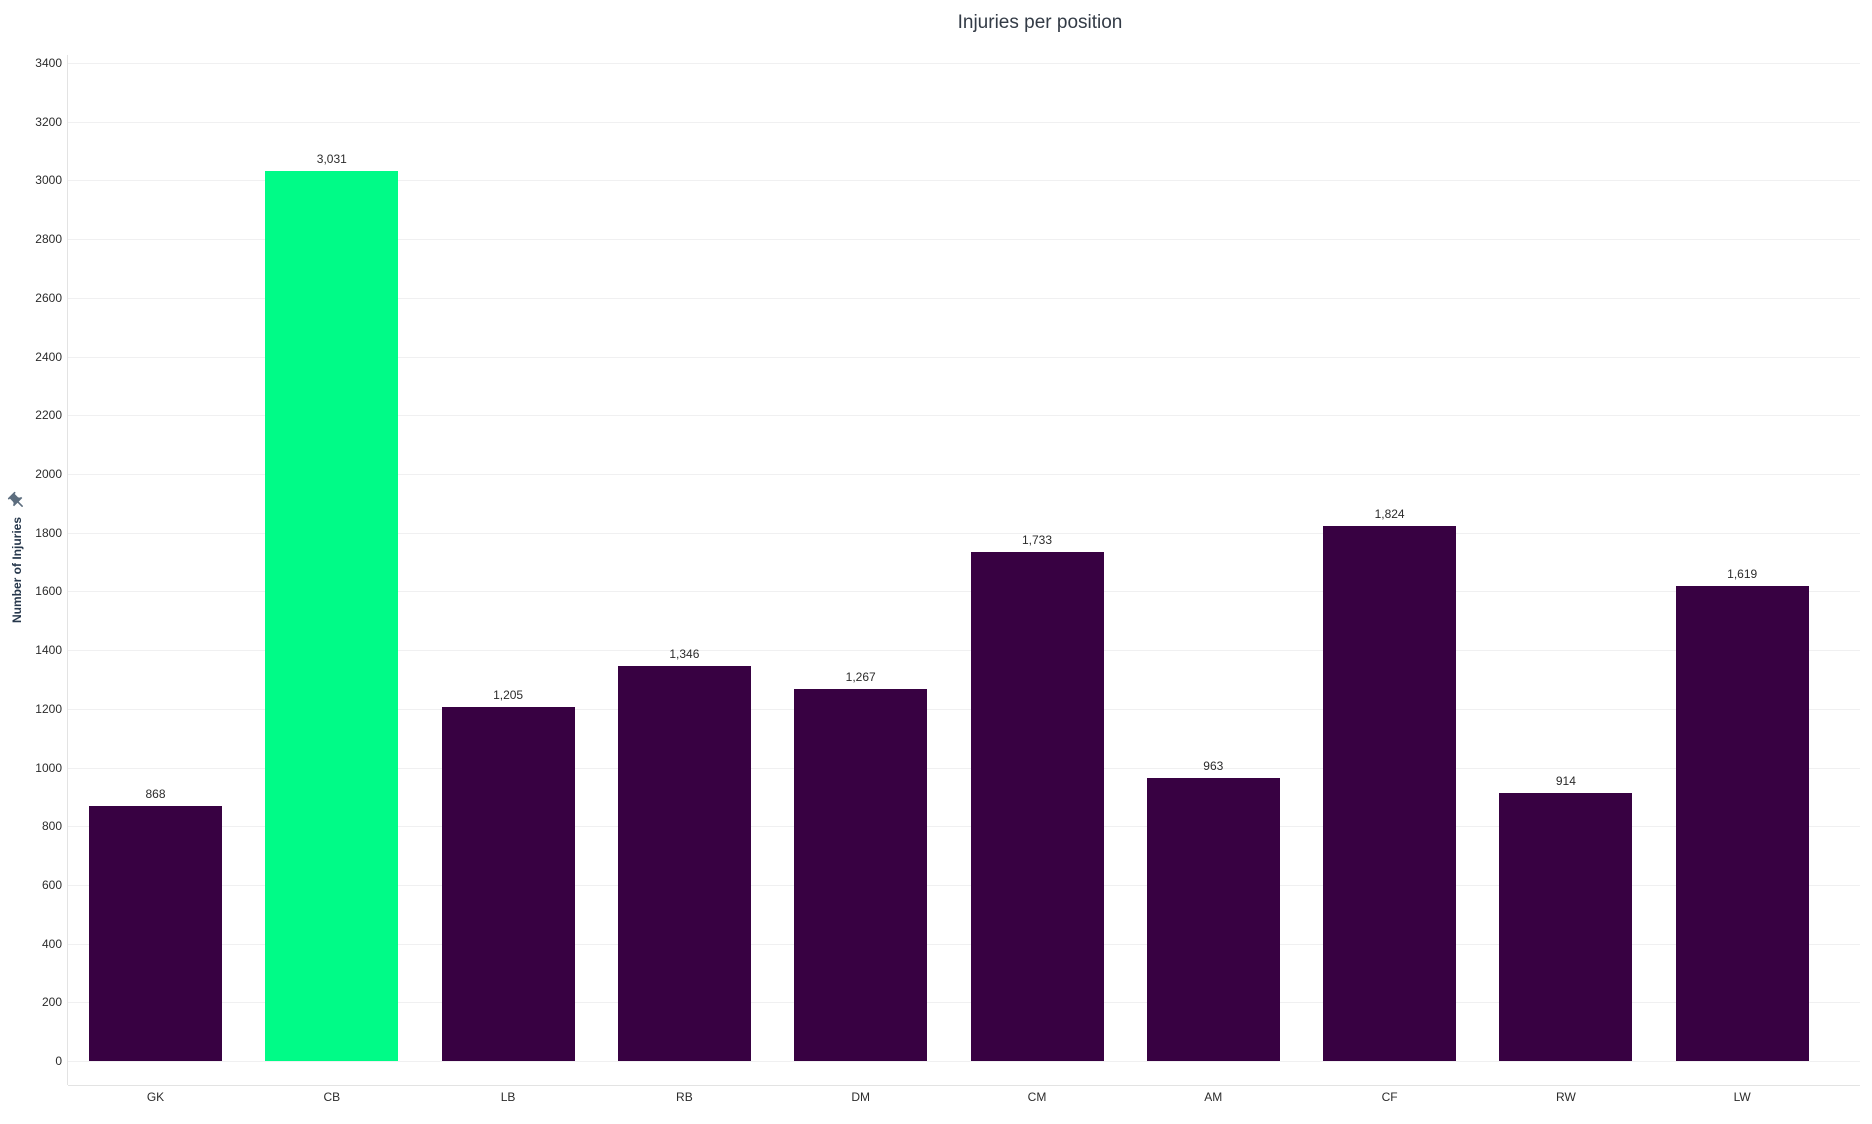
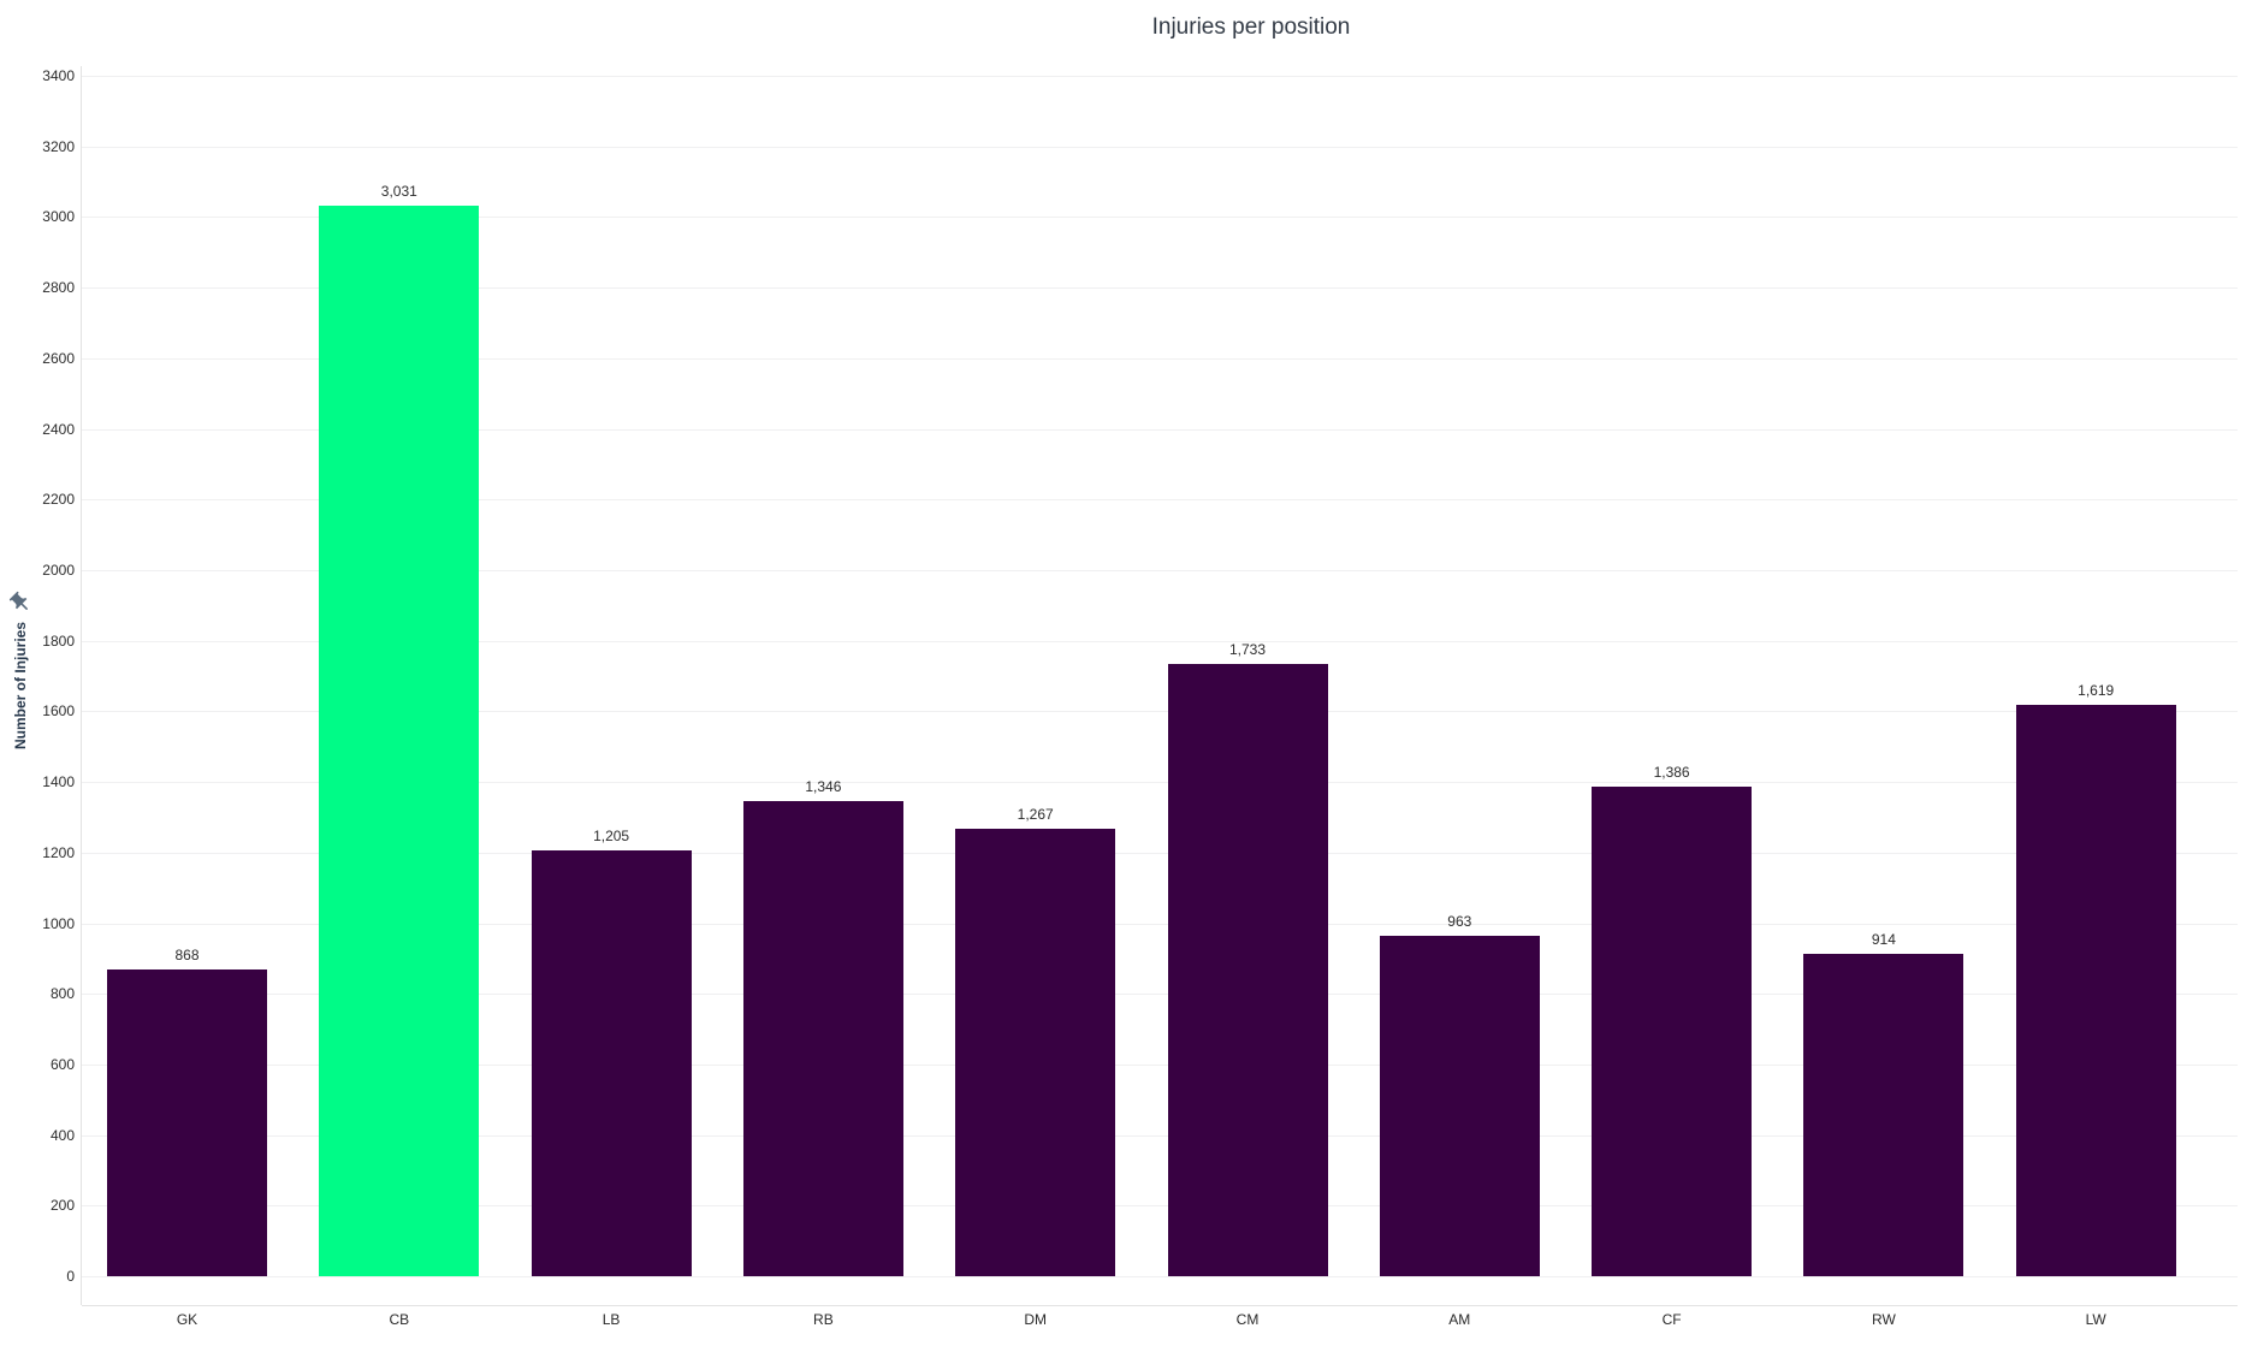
CF: 1,824 -> 1,386
